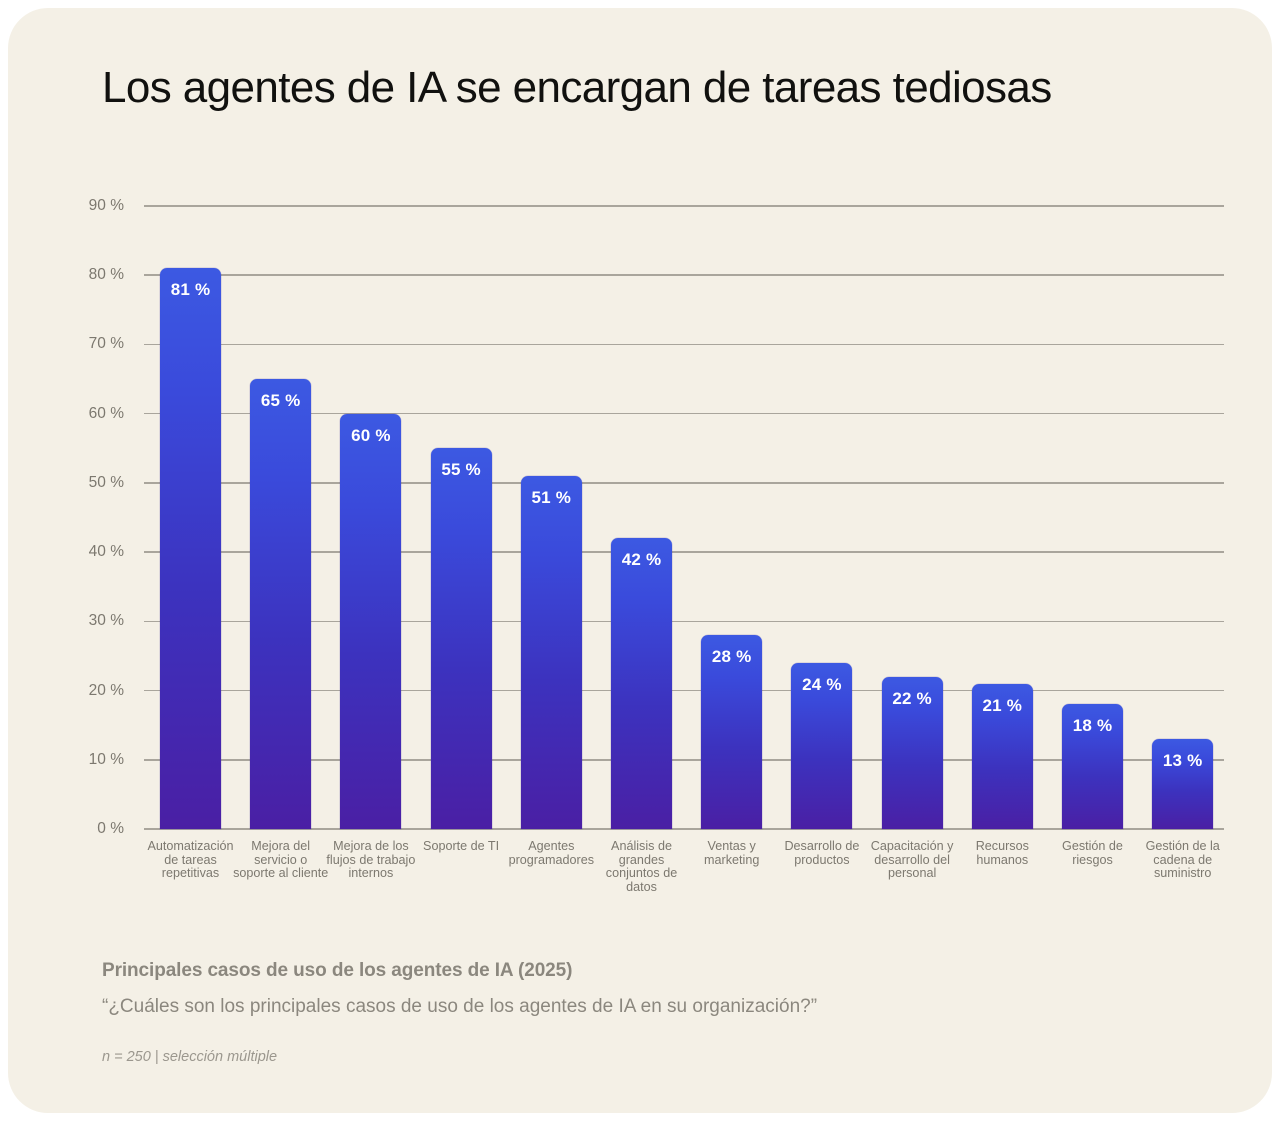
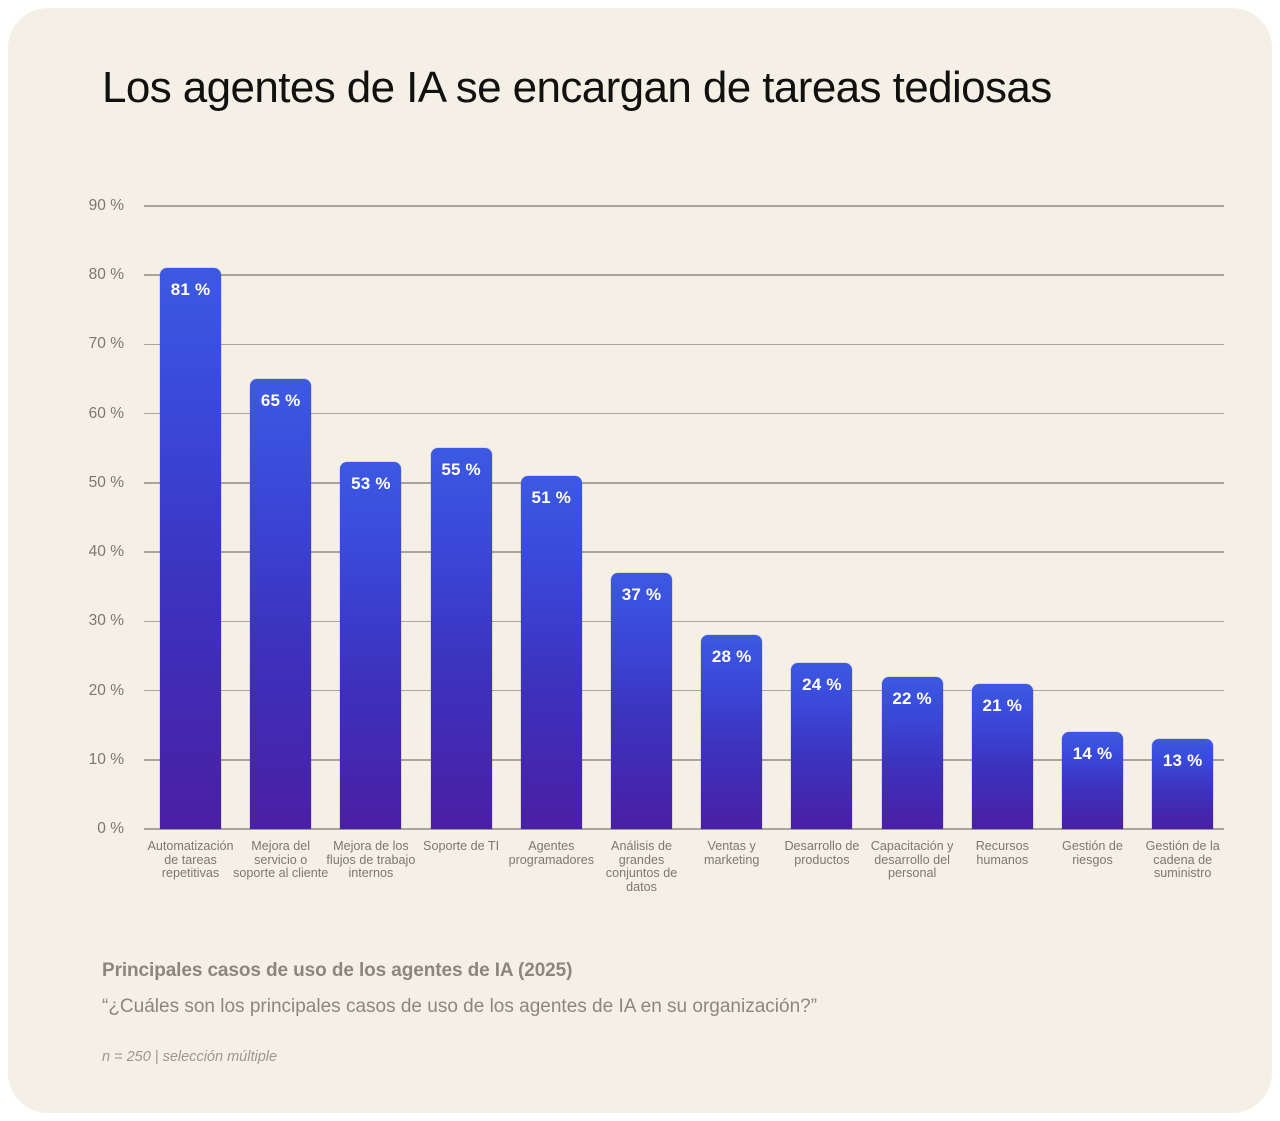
Mejora de los flujos de trabajo internos: 60 -> 53
Análisis de grandes conjuntos de datos: 42 -> 37
Gestión de riesgos: 18 -> 14
